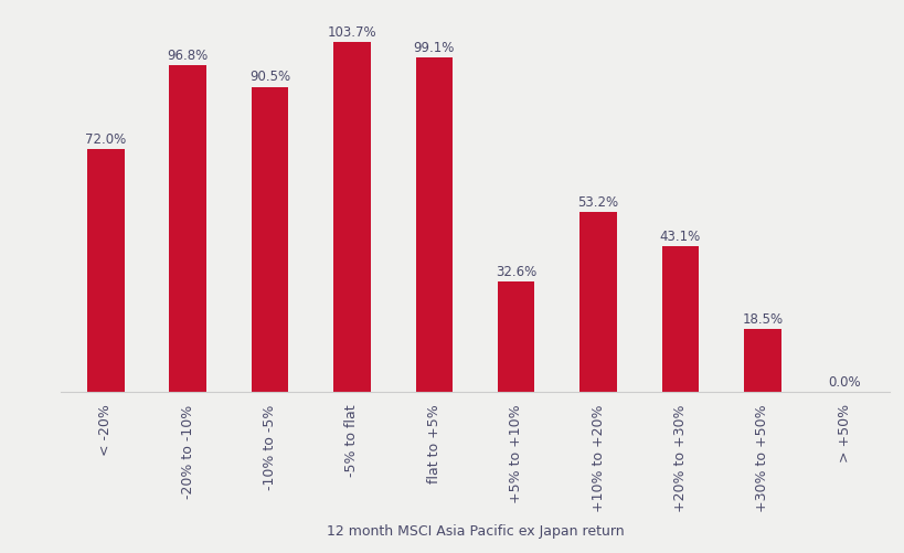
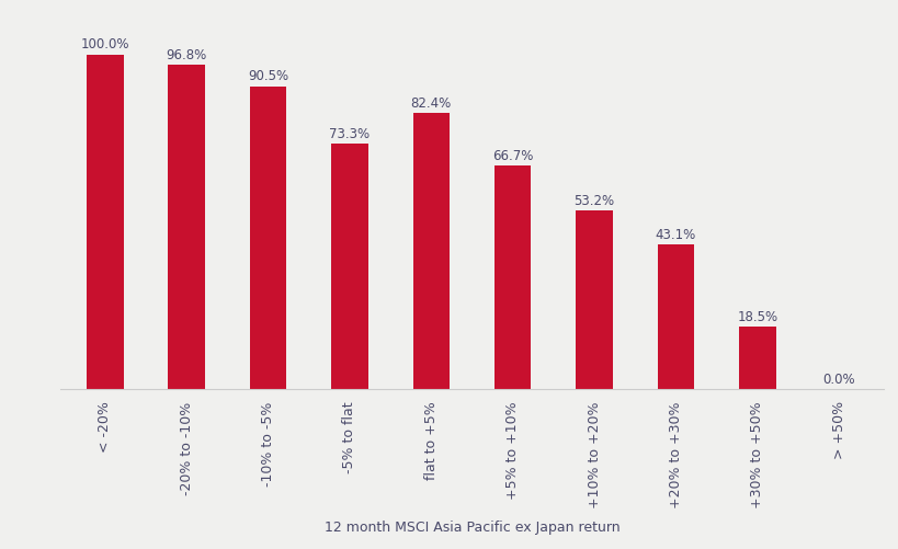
< -20%: 72.0% -> 100.0%
-5% to flat: 103.7% -> 73.3%
flat to +5%: 99.1% -> 82.4%
+5% to +10%: 32.6% -> 66.7%
